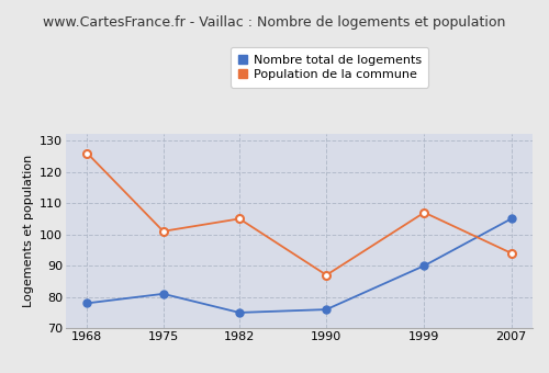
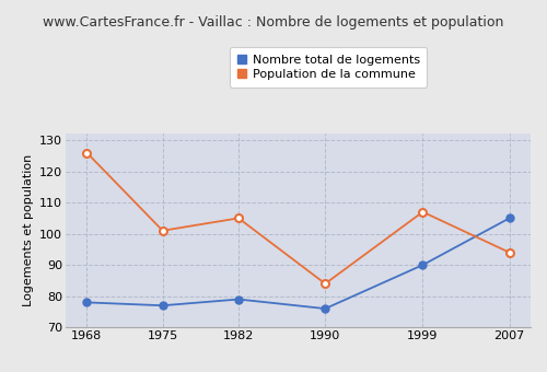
Nombre total de logements/1975: 81 -> 77
Nombre total de logements/1982: 75 -> 79
Population de la commune/1990: 87 -> 84
